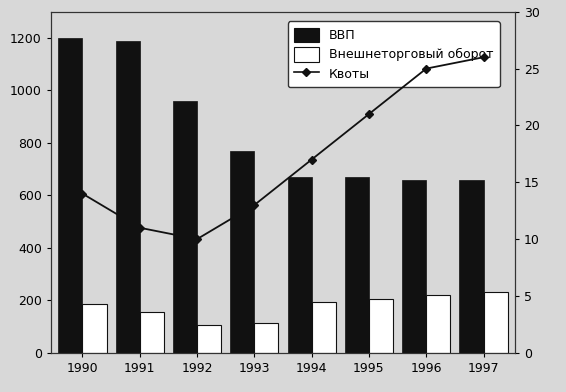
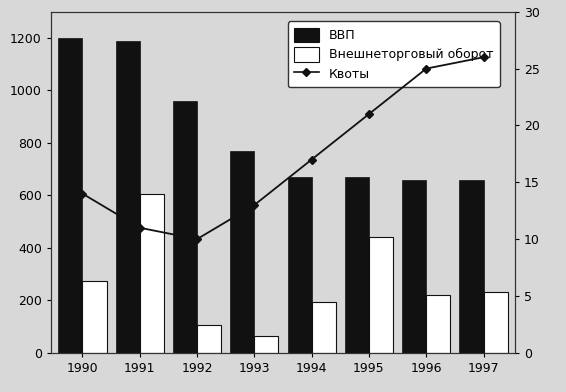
Внешнеторговый оборот/1990: 185 -> 275
Внешнеторговый оборот/1991: 155 -> 605
Внешнеторговый оборот/1993: 115 -> 65
Внешнеторговый оборот/1995: 205 -> 440
